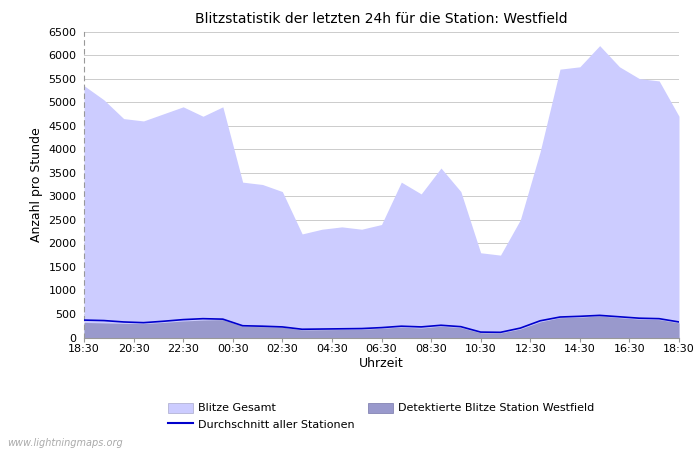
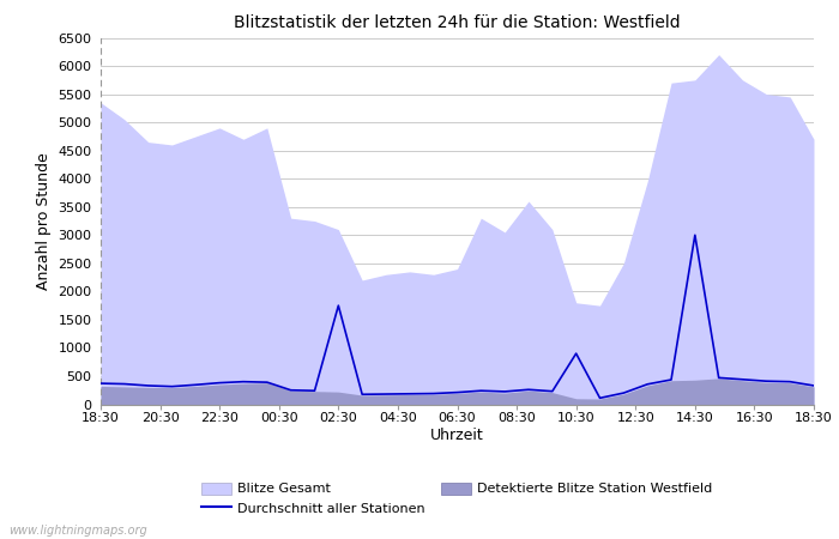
Durchschnitt aller Stationen/02:30: 220 -> 1750
Durchschnitt aller Stationen/10:30: 120 -> 900
Durchschnitt aller Stationen/14:30: 450 -> 3000
